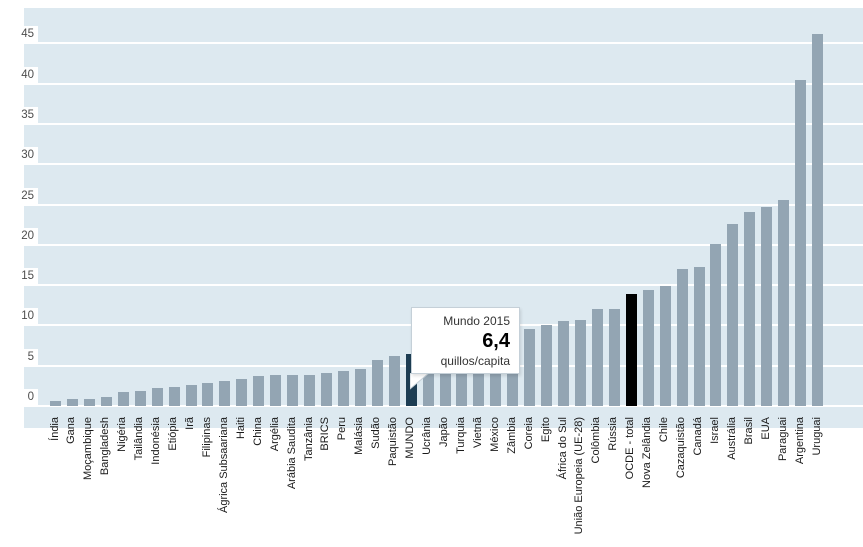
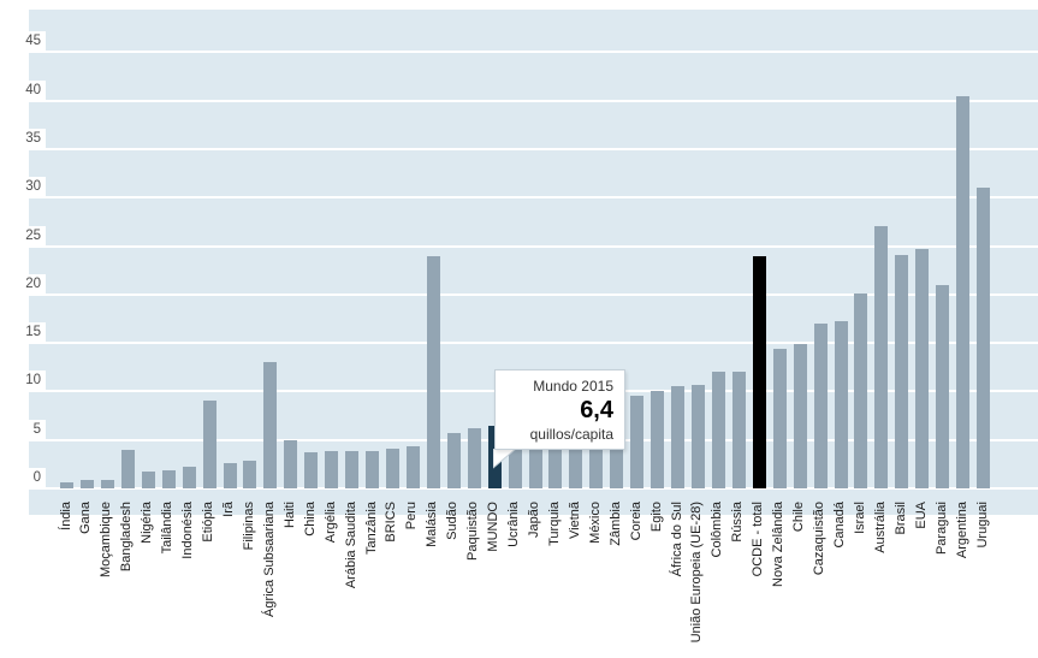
Bangladesh: 1 -> 4
Etiópia: 2 -> 9
Ágrica Subsaariana: 3 -> 13
Haiti: 3 -> 5
Malásia: 5 -> 24
OCDE - total: 14 -> 24
Austrália: 23 -> 27
Paraguai: 26 -> 21
Uruguai: 46 -> 31
